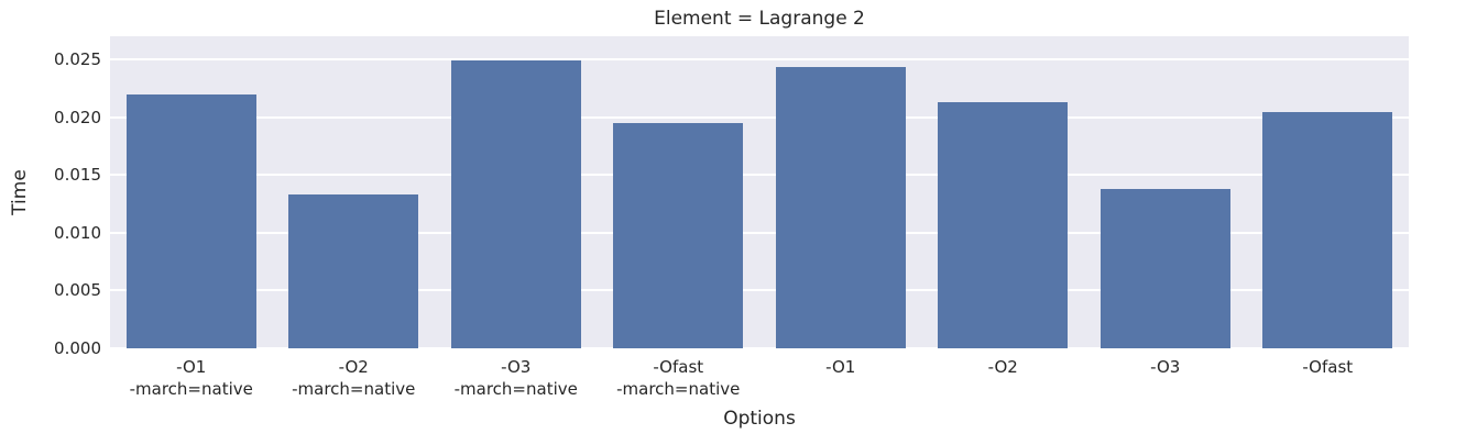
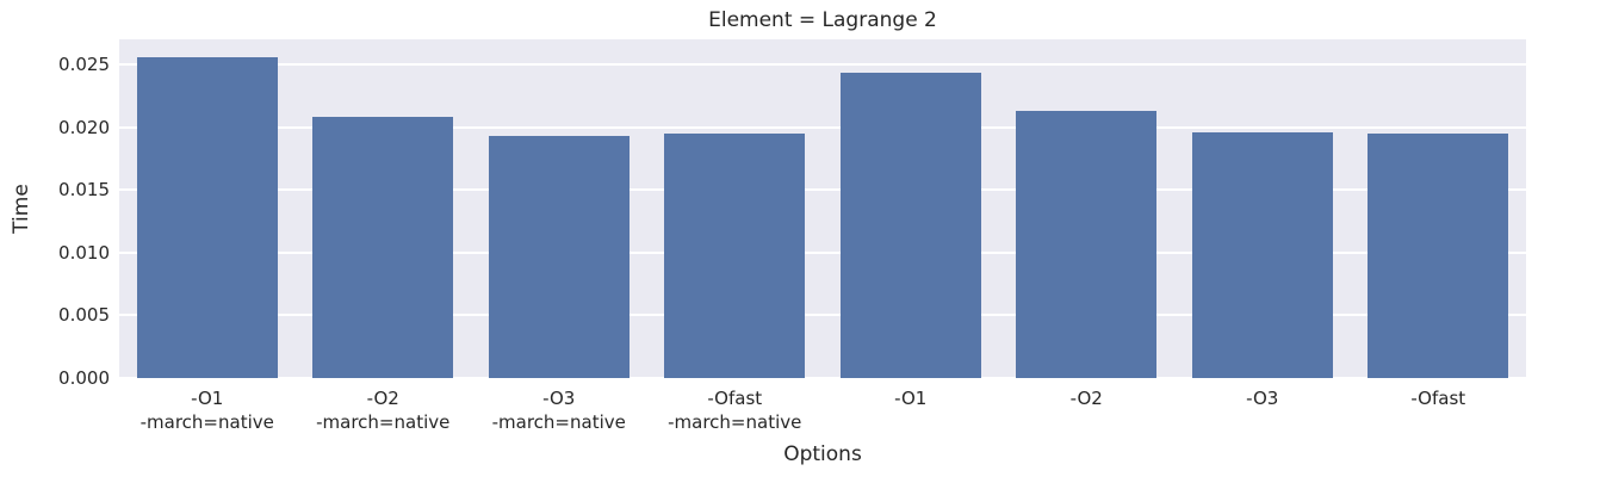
-O1 -march=native: 0.0220 -> 0.0256
-O2 -march=native: 0.0133 -> 0.0208
-O3 -march=native: 0.0249 -> 0.0193
-O3: 0.0138 -> 0.0196
-Ofast: 0.0204 -> 0.0195
